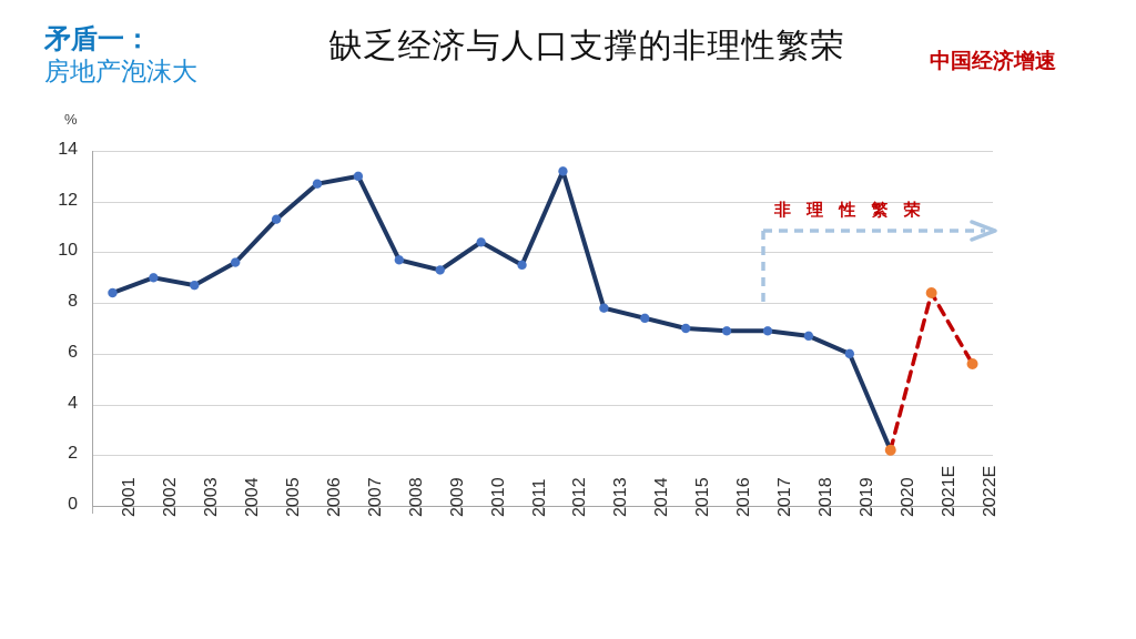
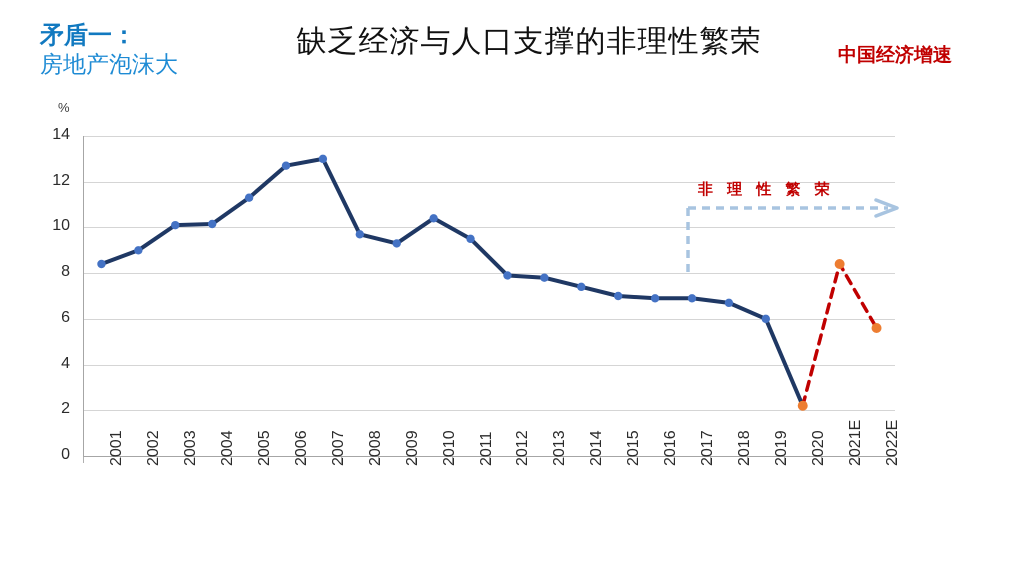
中国经济增速/2003: 8.7 -> 10.1
中国经济增速/2004: 9.6 -> 10.2
中国经济增速/2012: 13.2 -> 7.9
